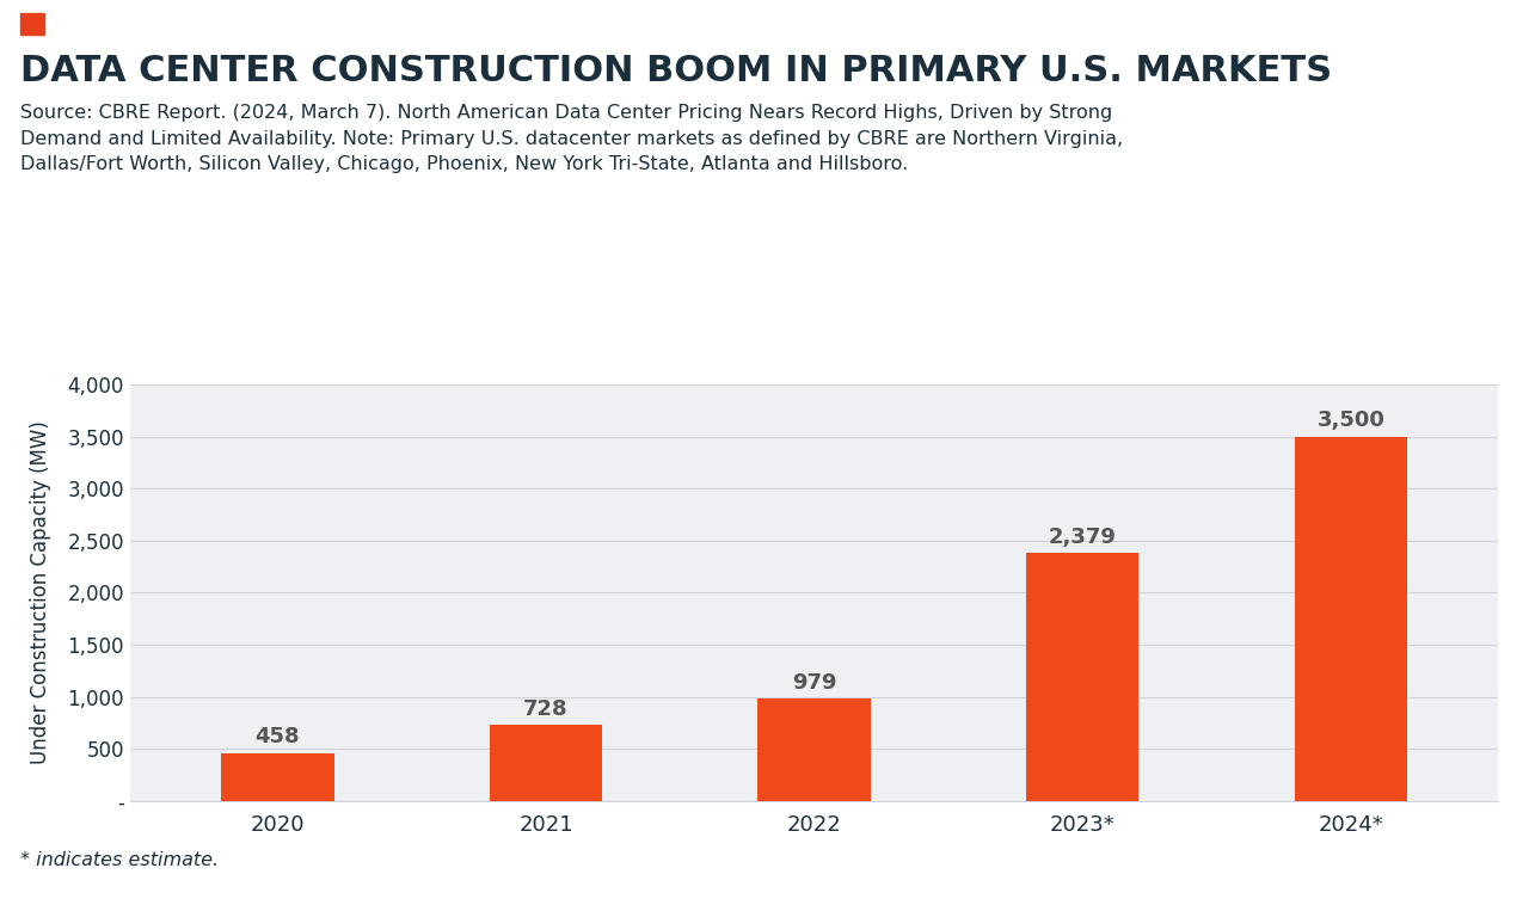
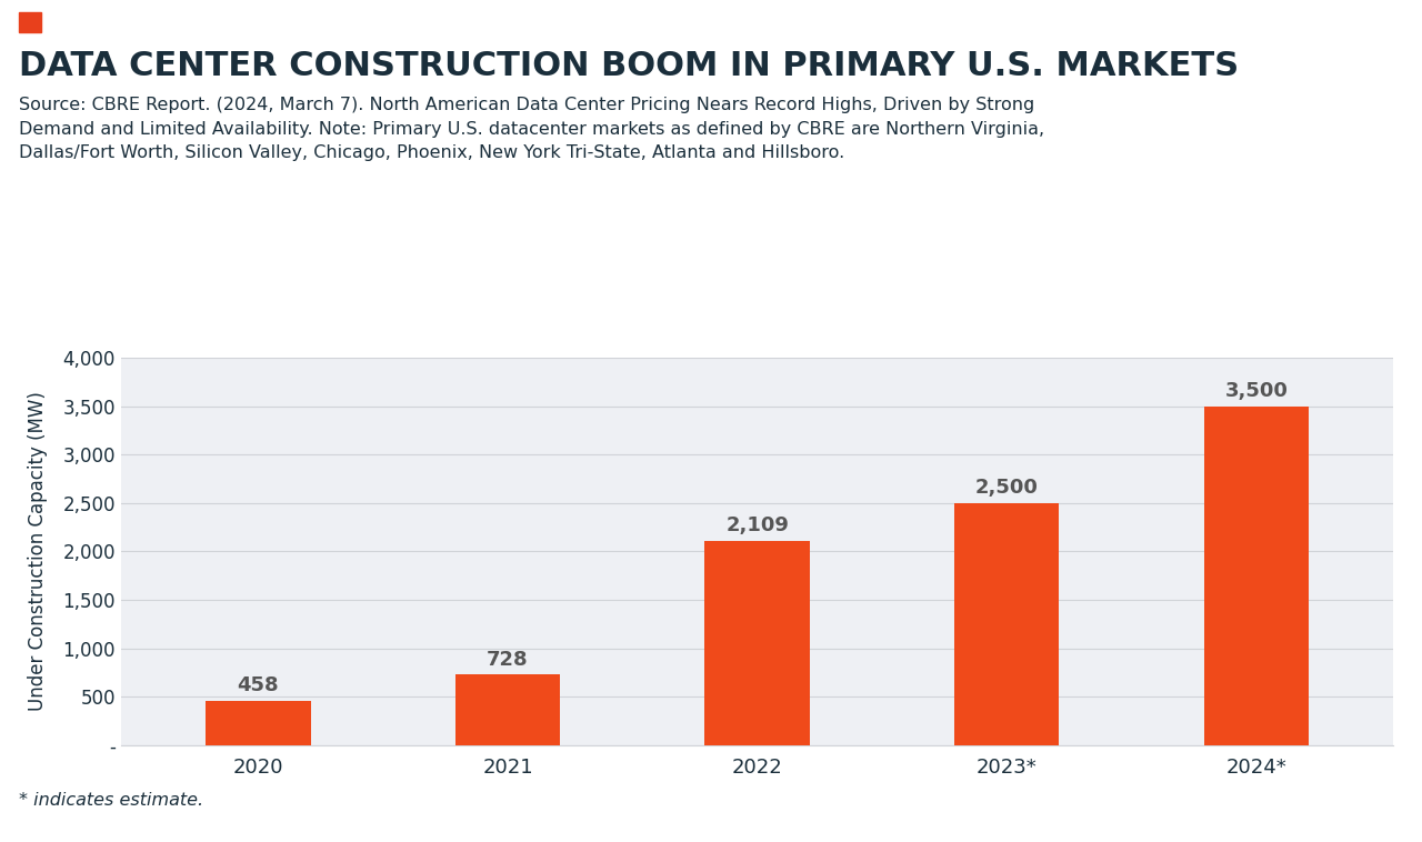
2022: 979 -> 2,109
2023*: 2,379 -> 2,500
